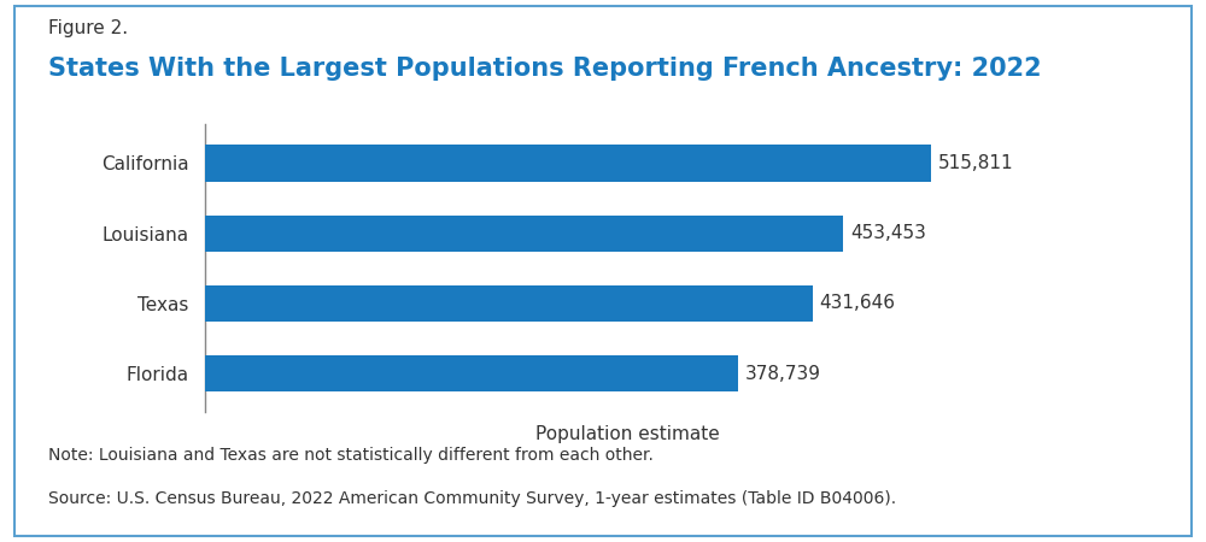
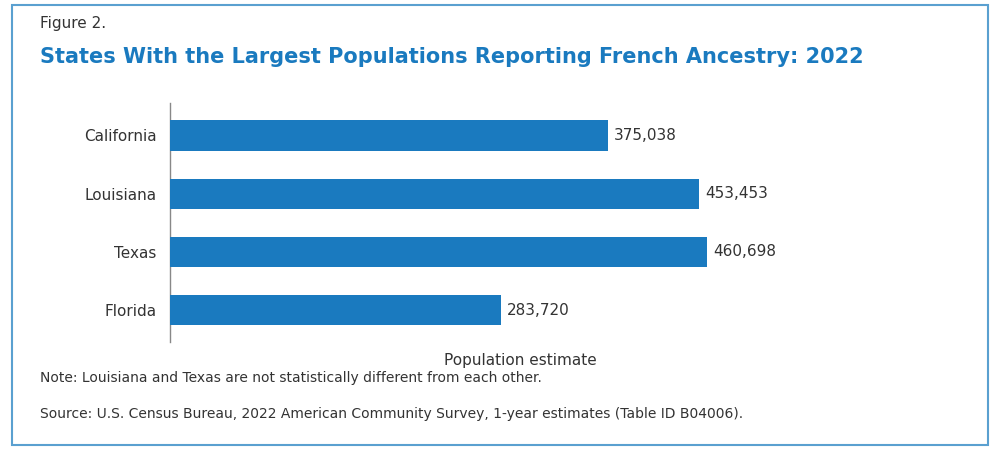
California: 515,811 -> 375,038
Texas: 431,646 -> 460,698
Florida: 378,739 -> 283,720
